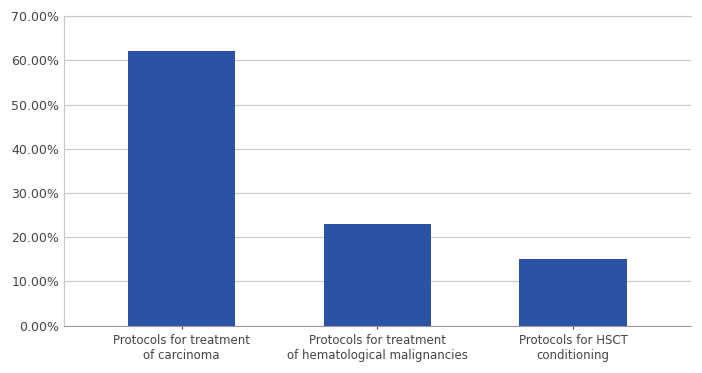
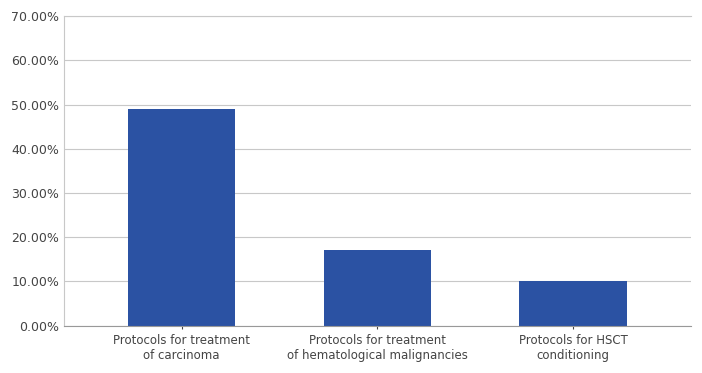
Protocols for treatment of carcinoma: 62% -> 49%
Protocols for treatment of hematological malignancies: 23% -> 17%
Protocols for HSCT conditioning: 15% -> 10%
